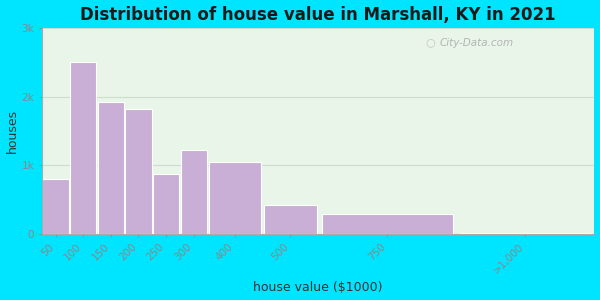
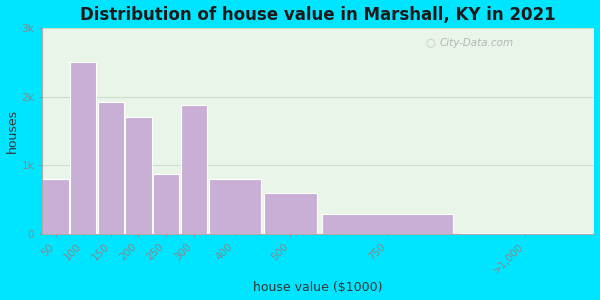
200: 1.82k -> 1.70k
300: 1.22k -> 1.88k
400: 1.05k -> 0.80k
500: 0.43k -> 0.60k
